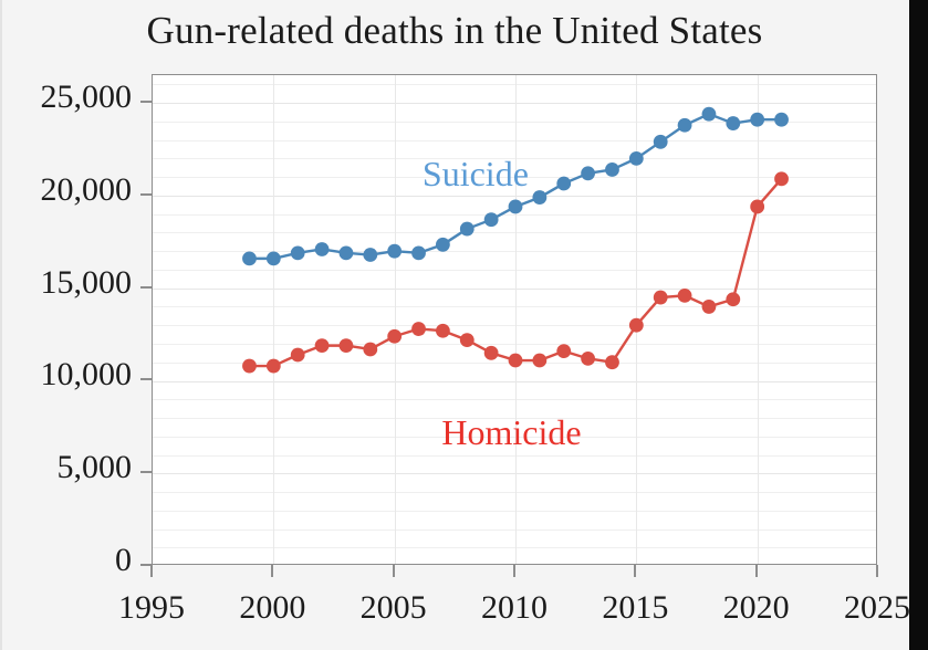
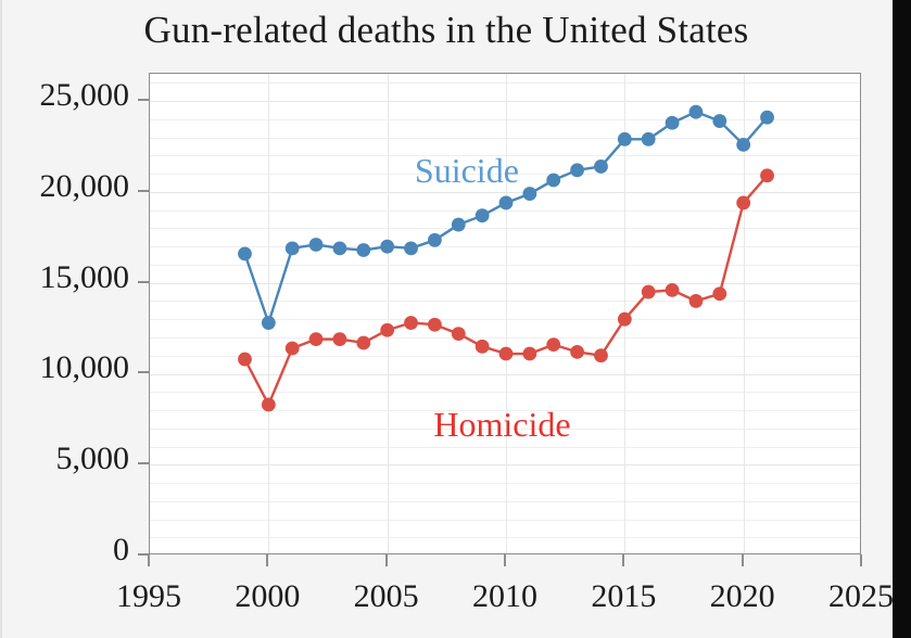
Suicide/2000: 16600 -> 12800
Homicide/2000: 10800 -> 8300
Suicide/2015: 22000 -> 22900
Suicide/2020: 24100 -> 22600
